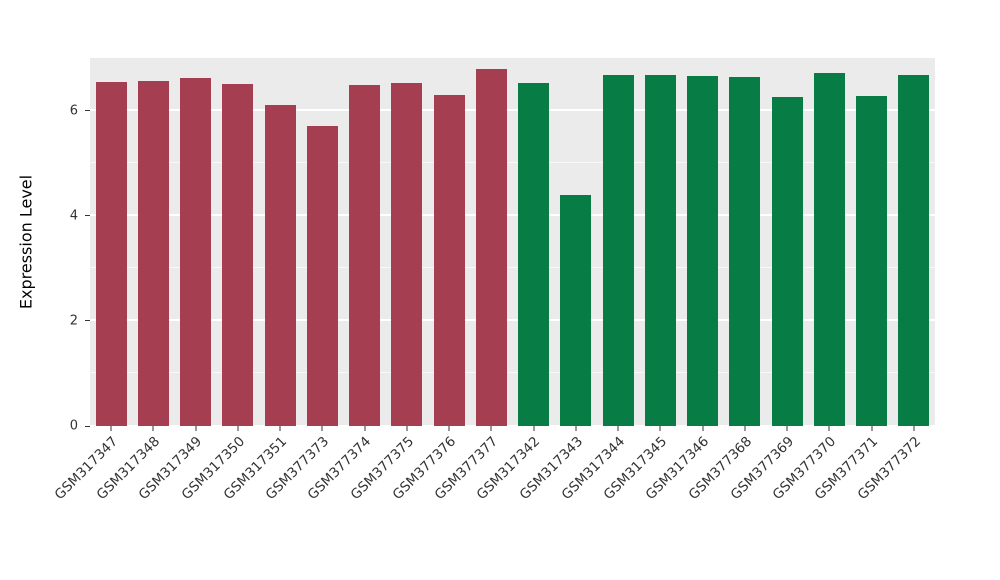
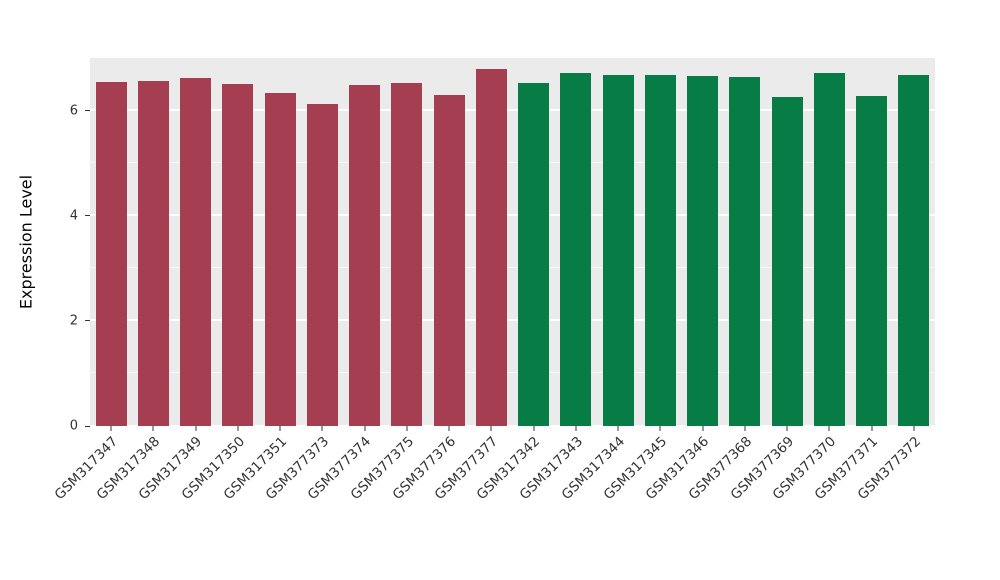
GSM317351: 6.1 -> 6.3
GSM377373: 5.7 -> 6.1
GSM317343: 4.4 -> 6.7
